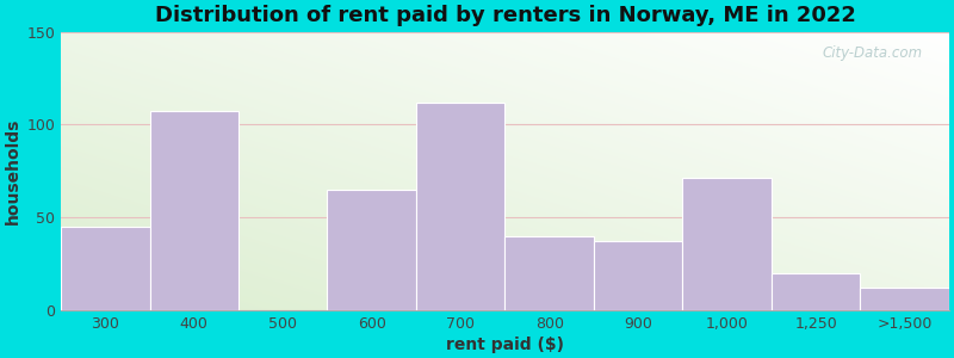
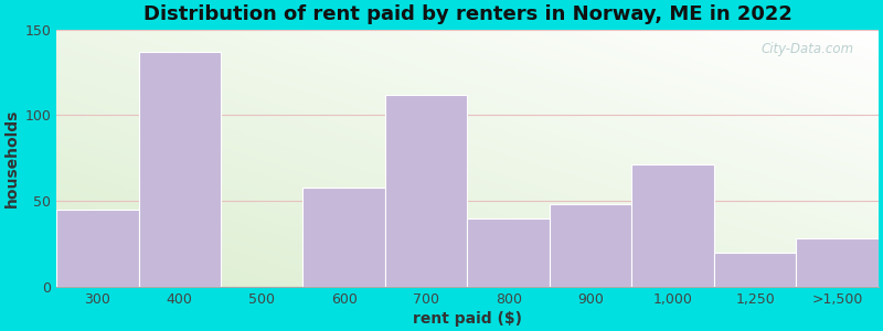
400: 107 -> 137
600: 65 -> 58
900: 37 -> 48
>1,500: 12 -> 28
